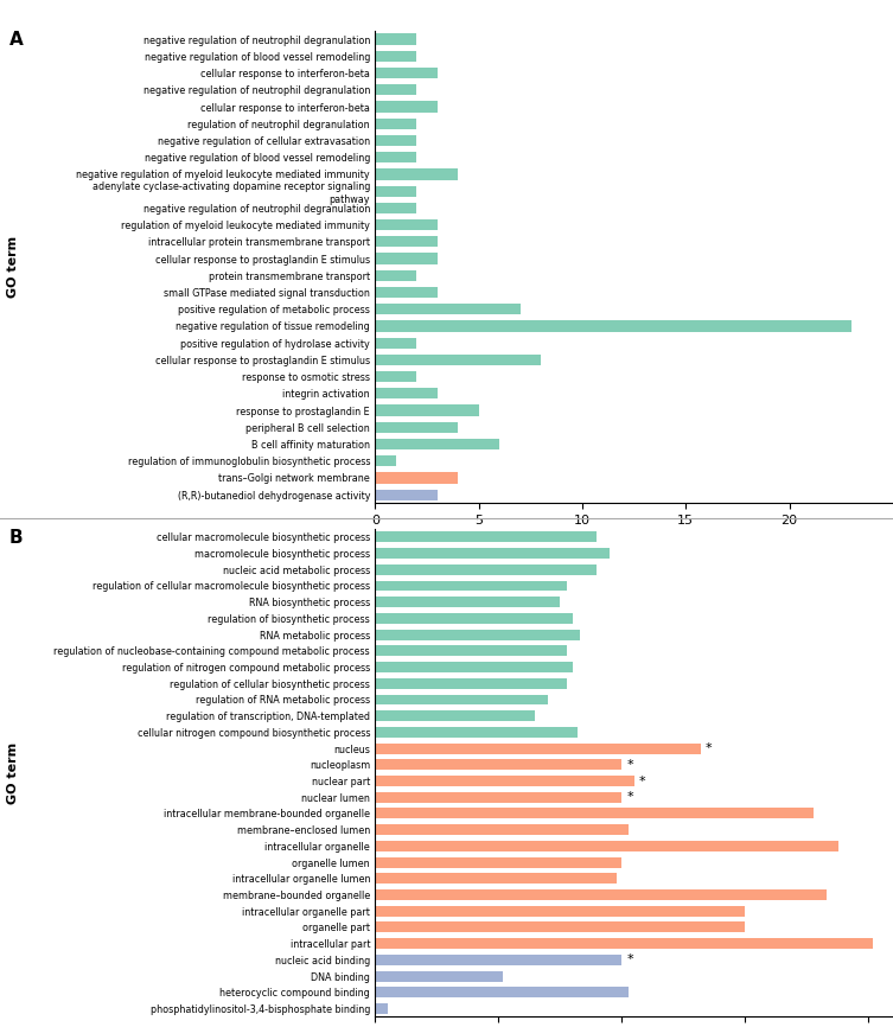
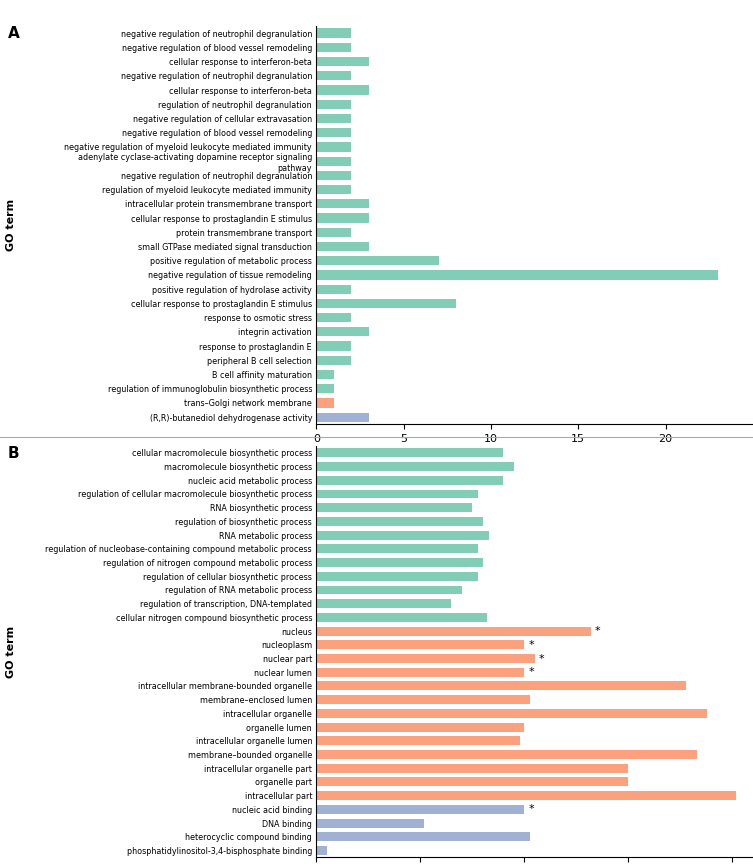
negative regulation of myeloid leukocyte mediated immunity: 4 -> 2
regulation of myeloid leukocyte mediated immunity: 3 -> 2
response to prostaglandin E: 5 -> 2
peripheral B cell selection: 4 -> 2
B cell affinity maturation: 6 -> 1
trans–Golgi network membrane: 4 -> 1
